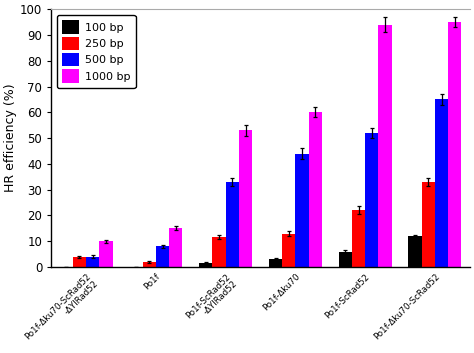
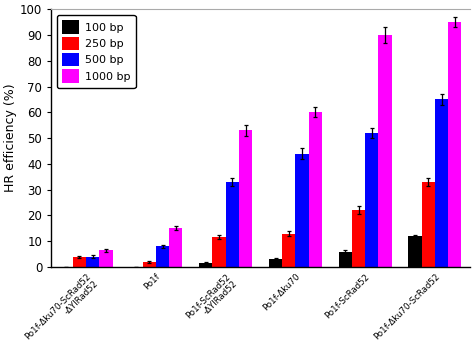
1000 bp/Po1f-Δku70-ScRad52 -ΔYlRad52: 10.0 -> 6.5
1000 bp/Po1f-ScRad52: 94.0 -> 90.0
